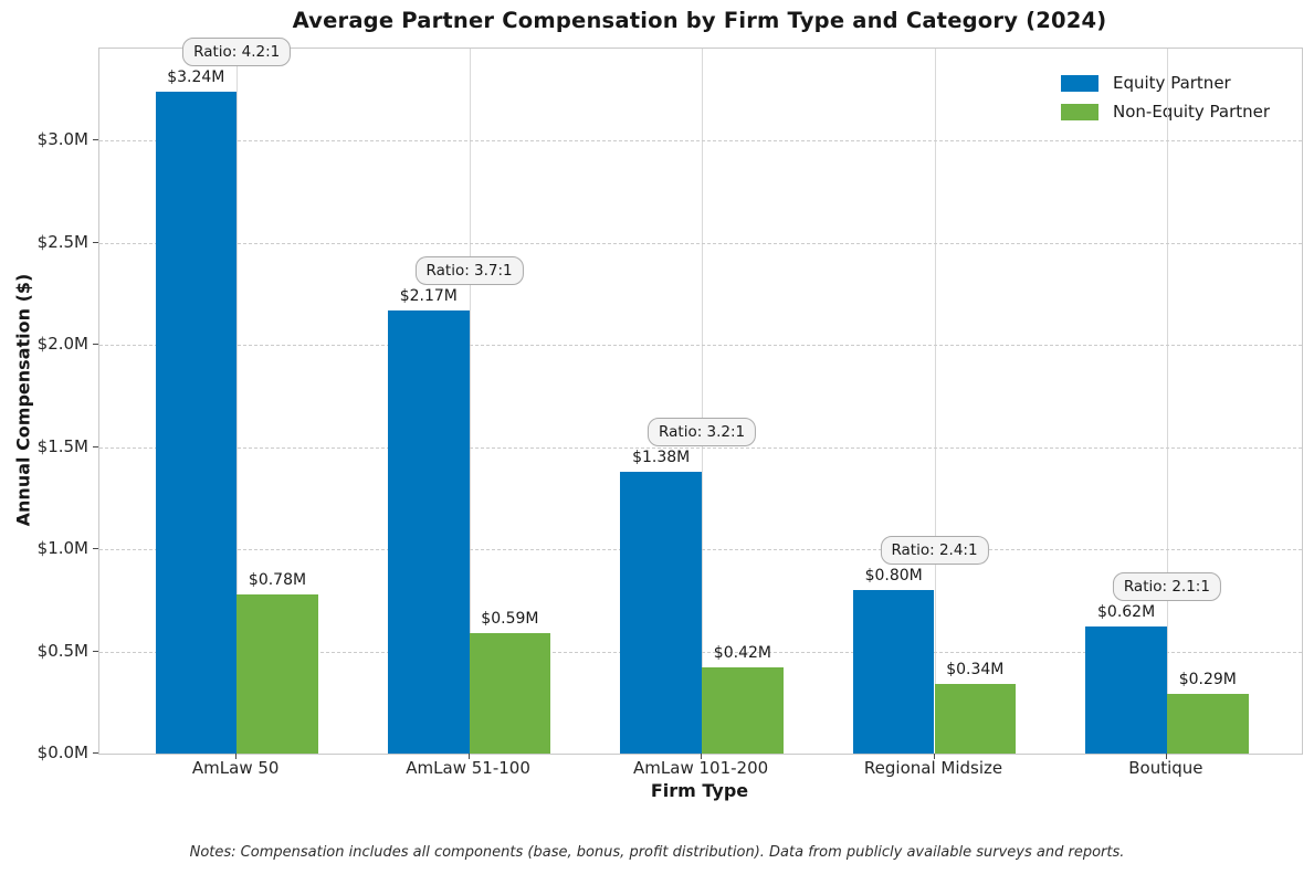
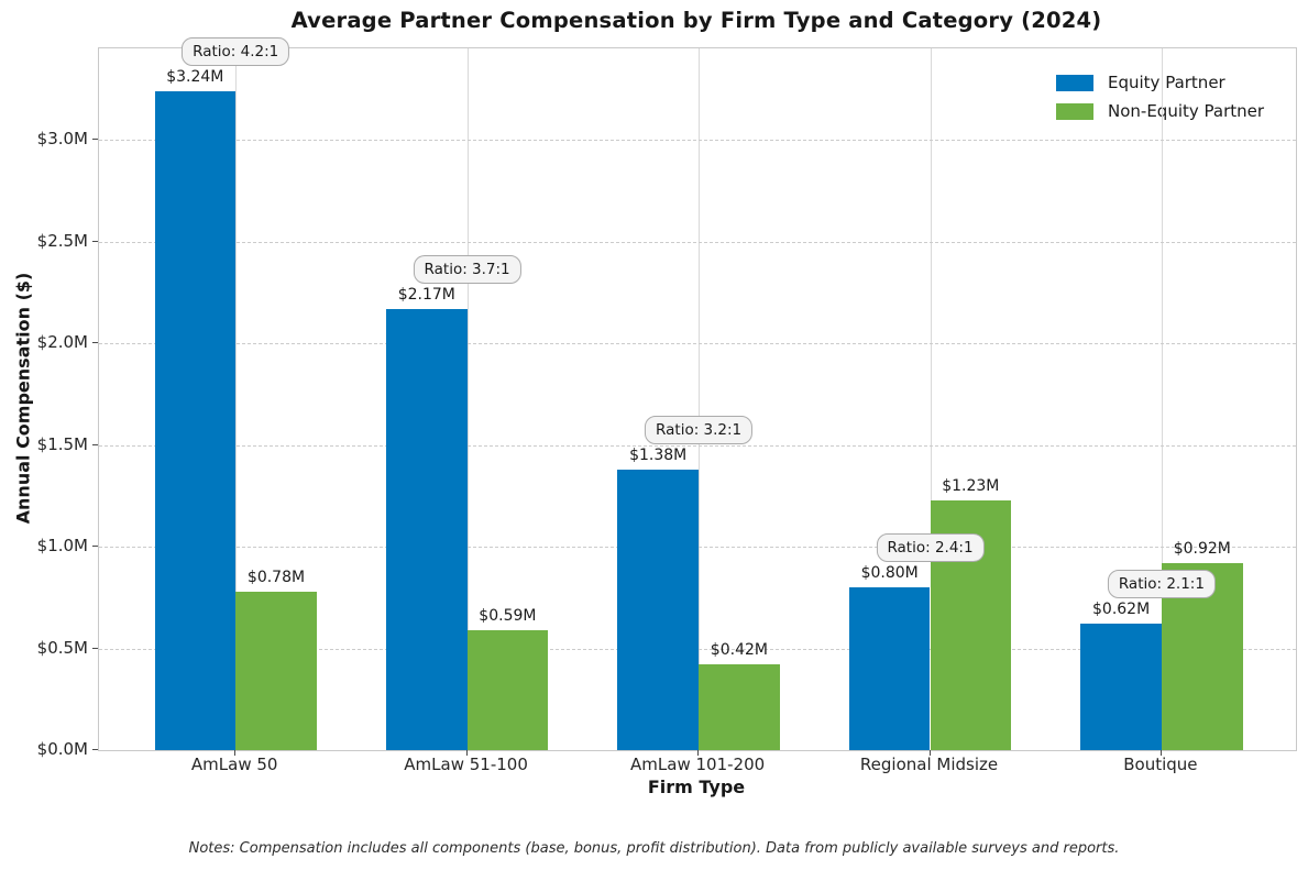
Non-Equity Partner/Regional Midsize: $0.34M -> $1.23M
Non-Equity Partner/Boutique: $0.29M -> $0.92M
